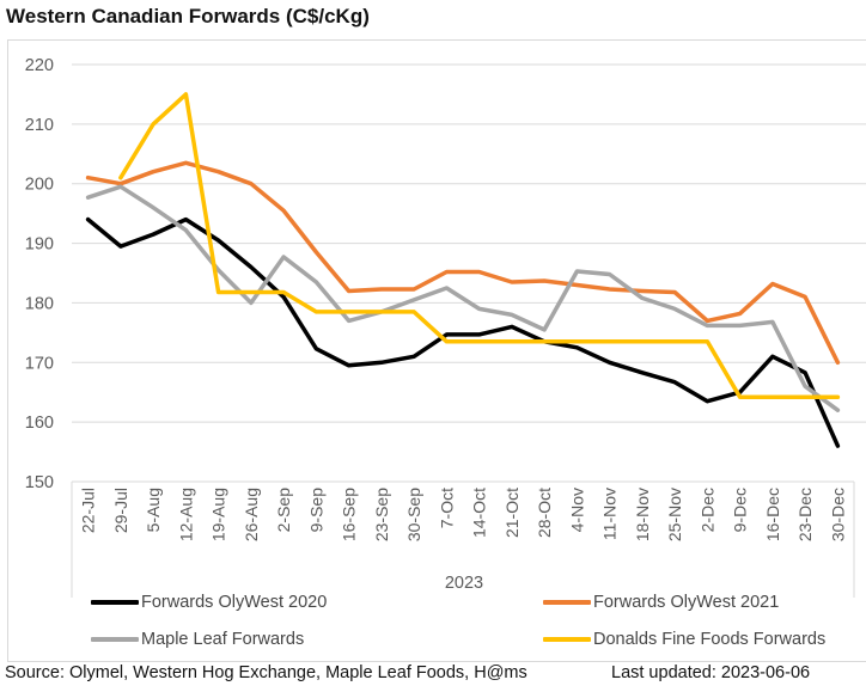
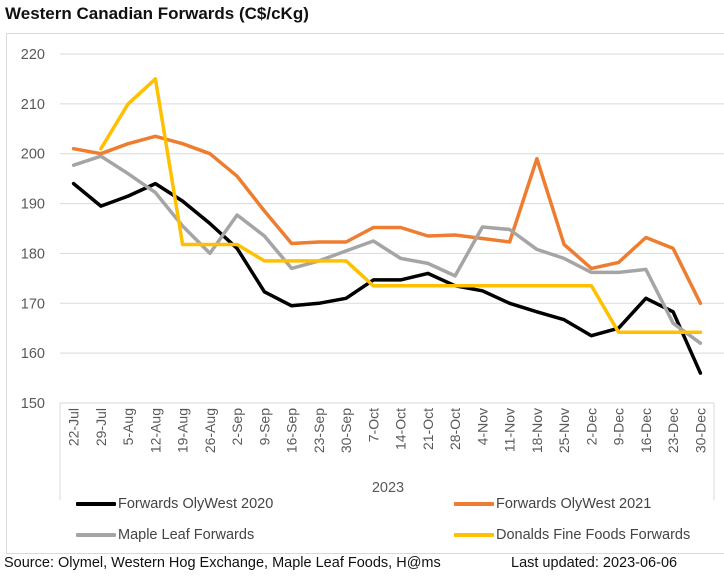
Forwards OlyWest 2021/18-Nov: 182 -> 199
